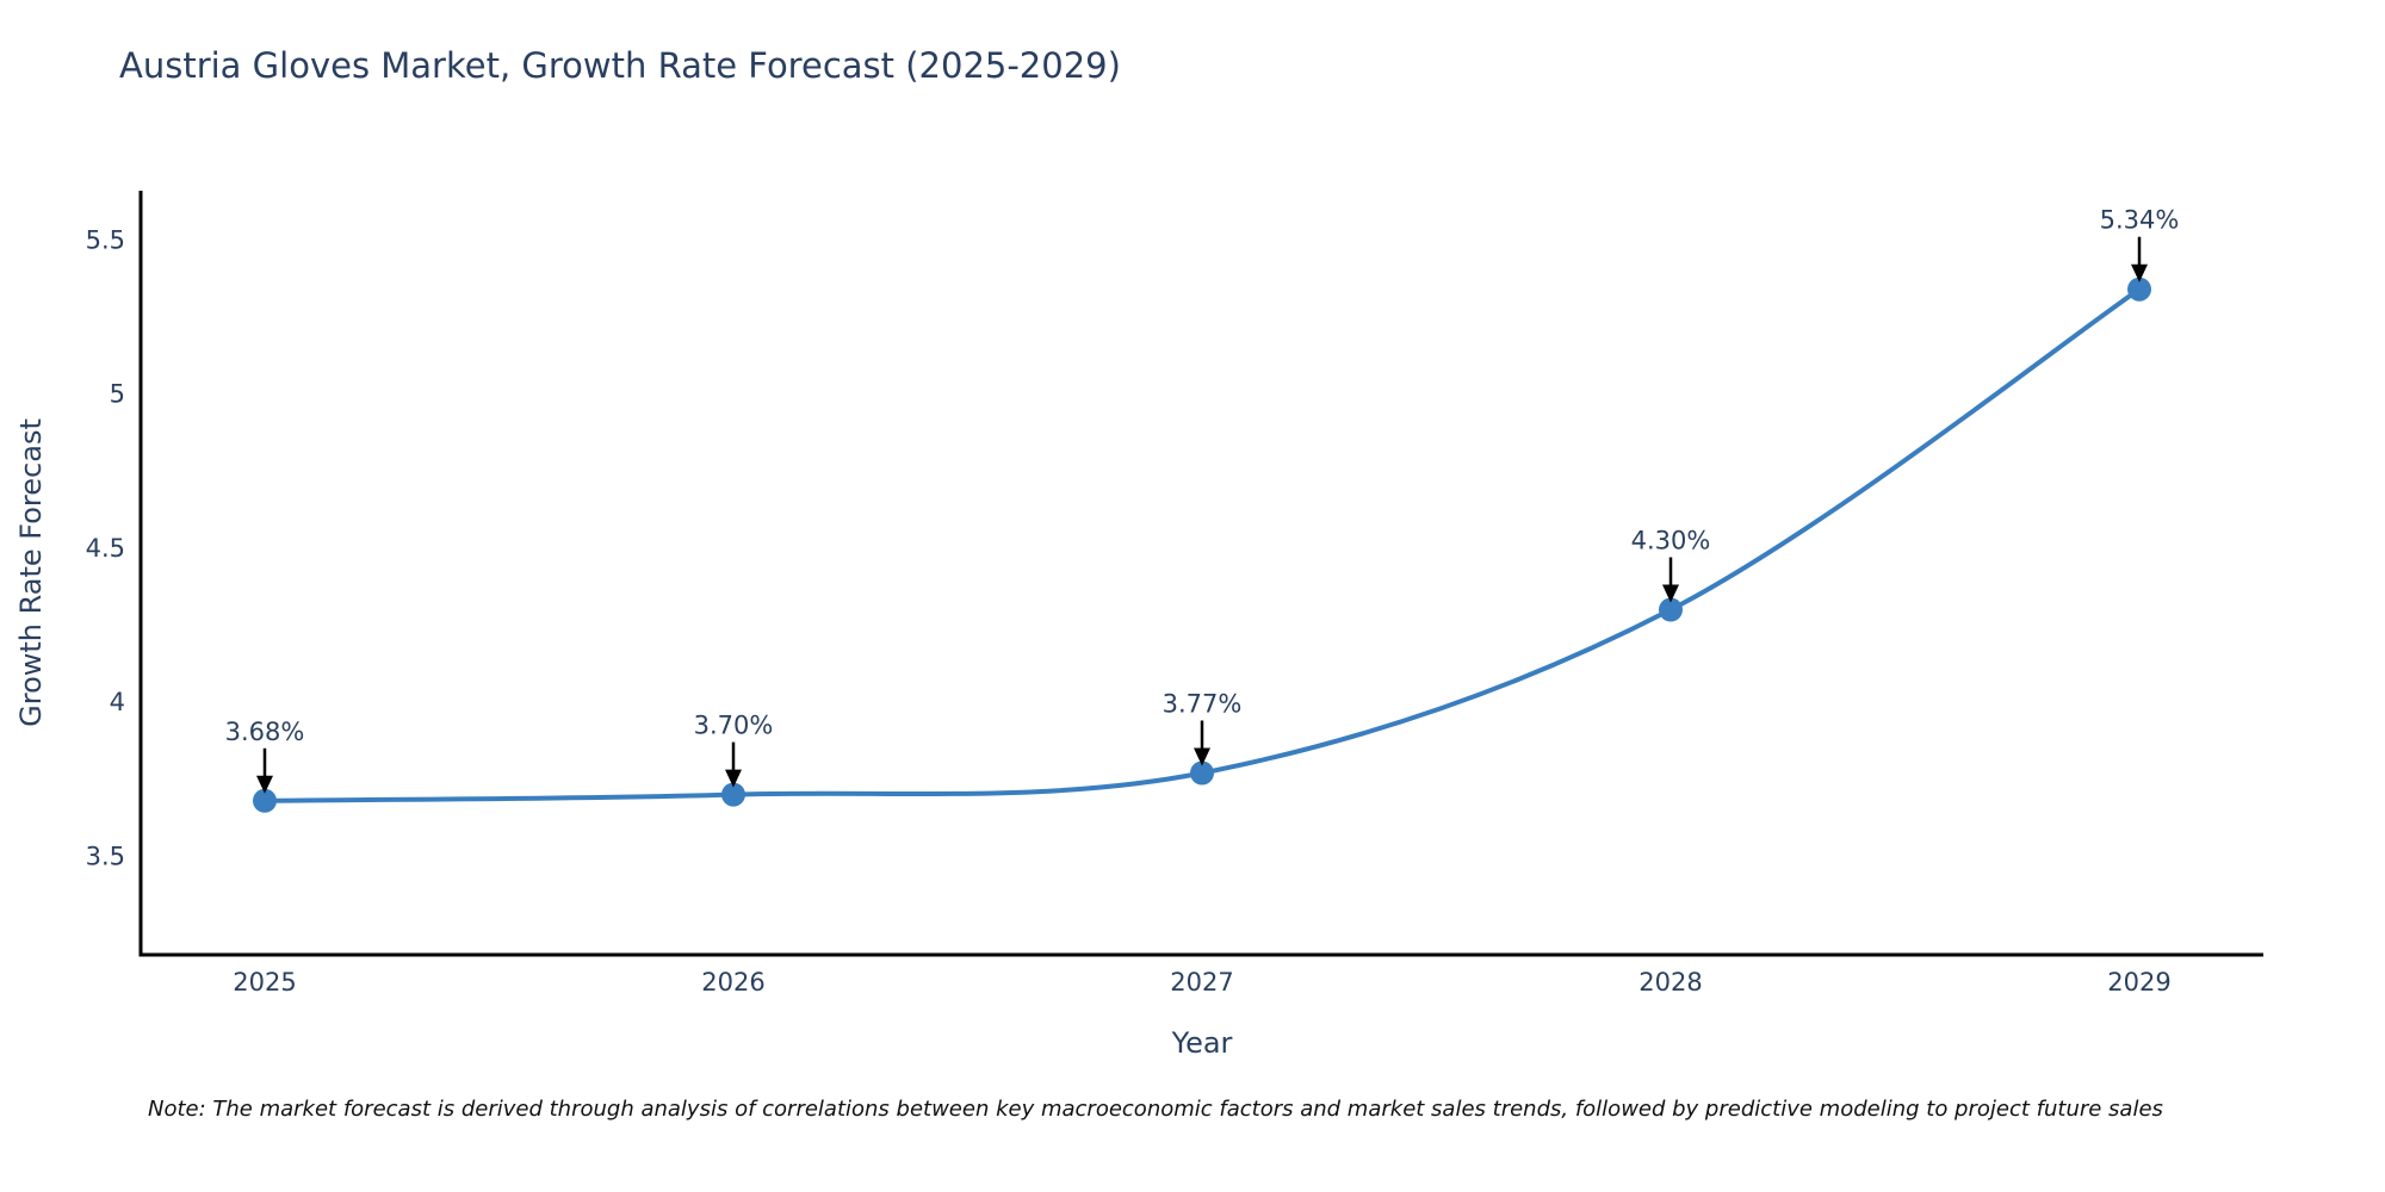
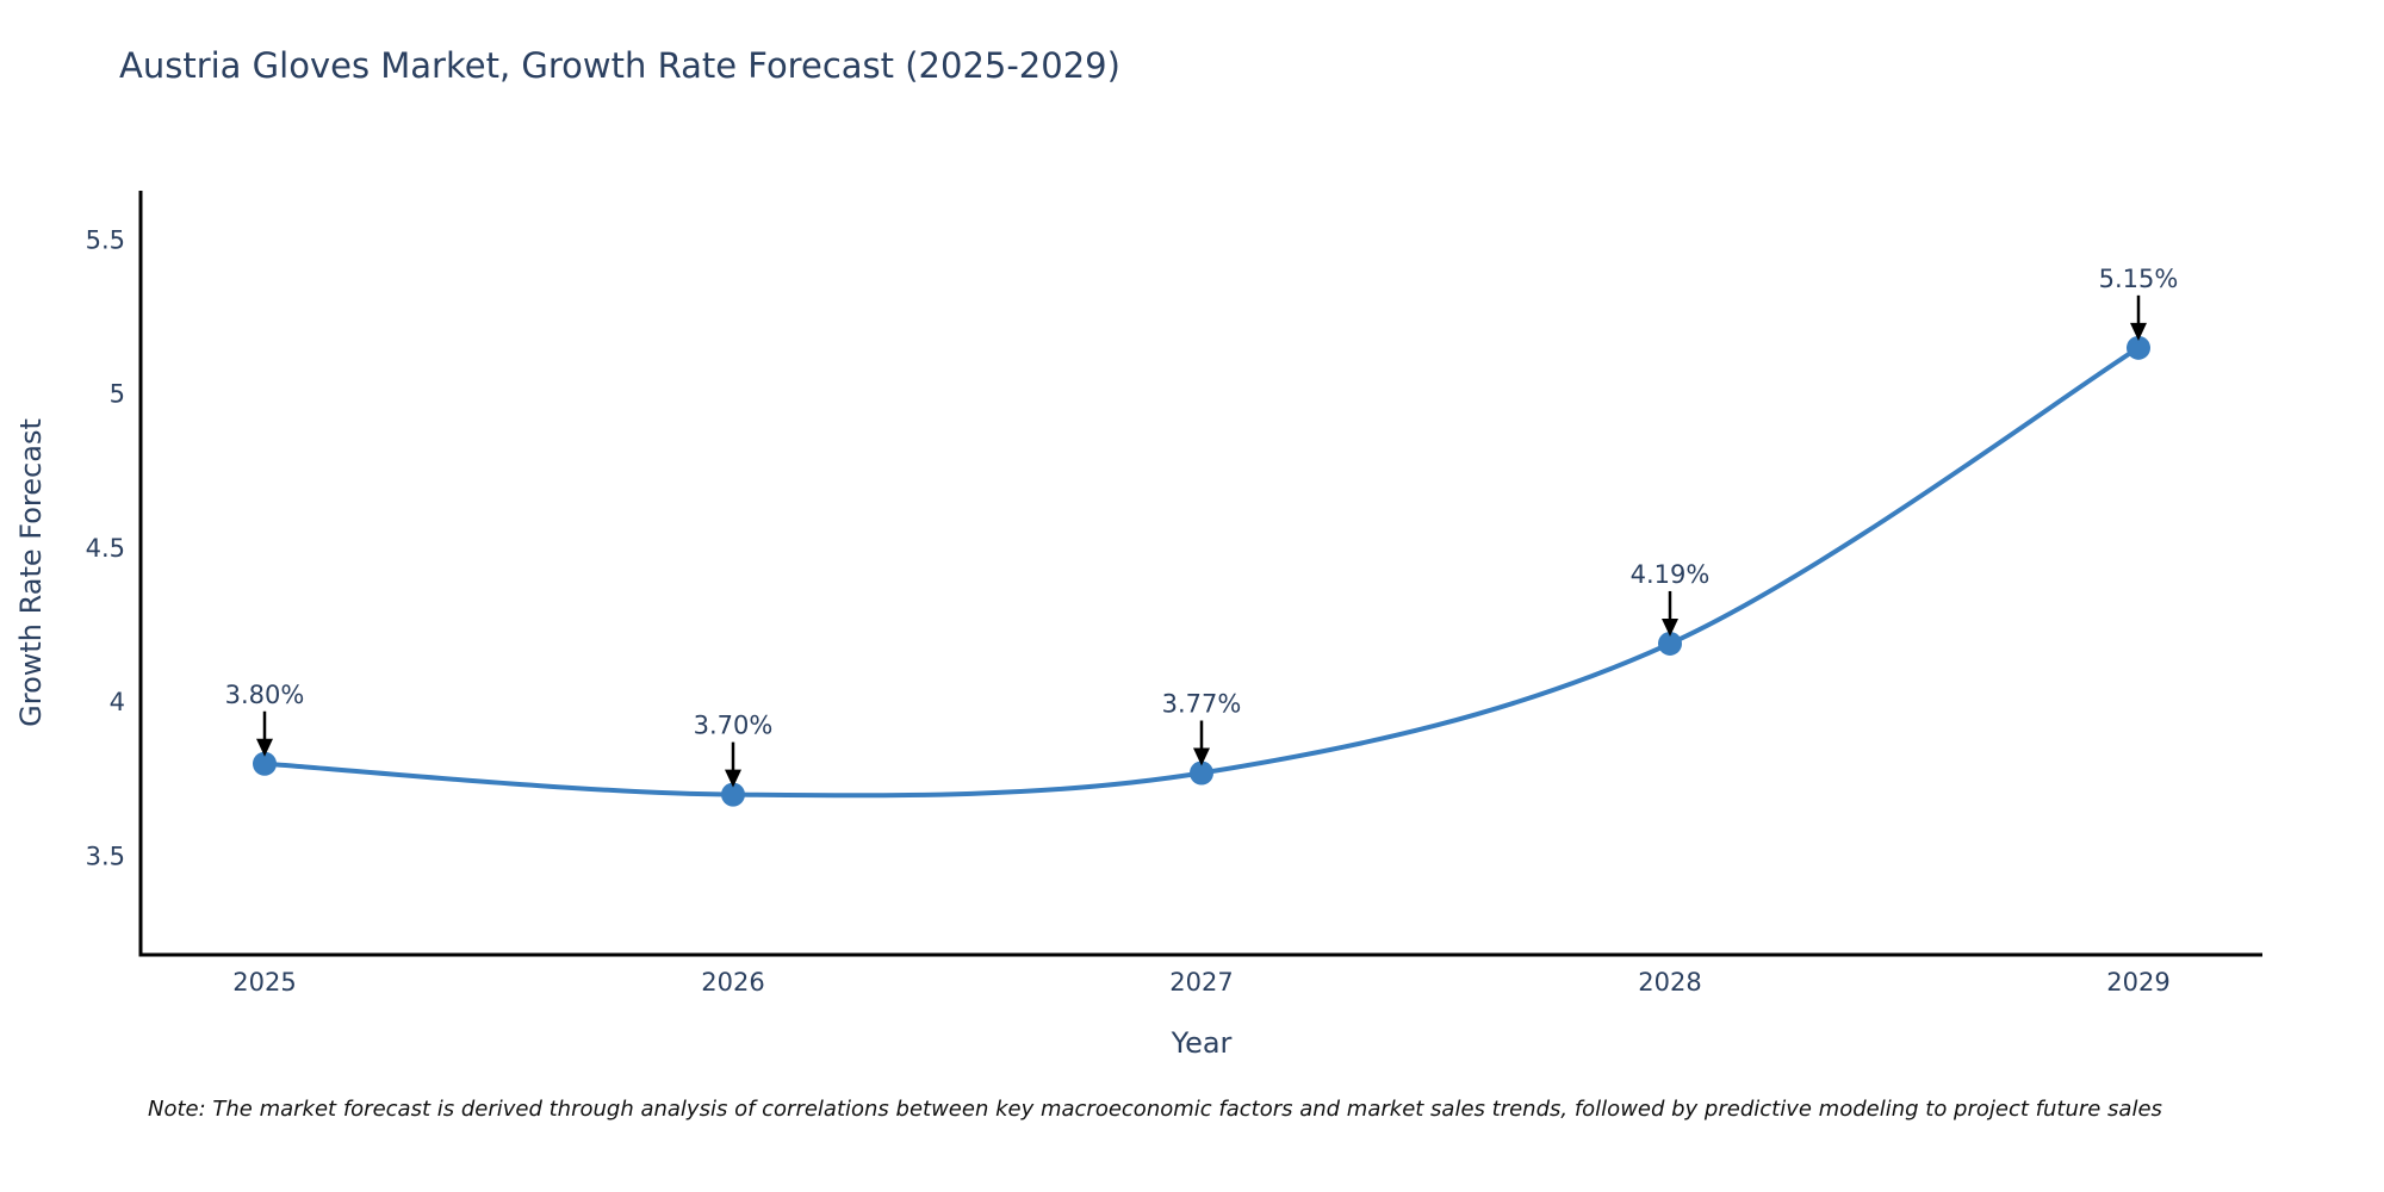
2025: 3.68% -> 3.80%
2028: 4.30% -> 4.19%
2029: 5.34% -> 5.15%
